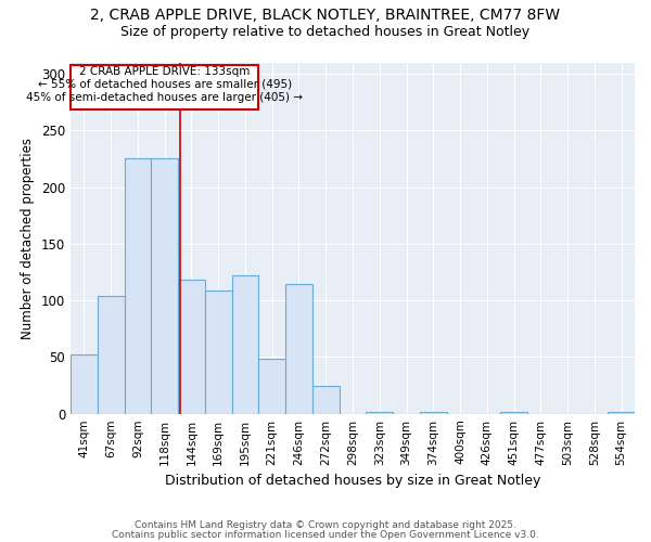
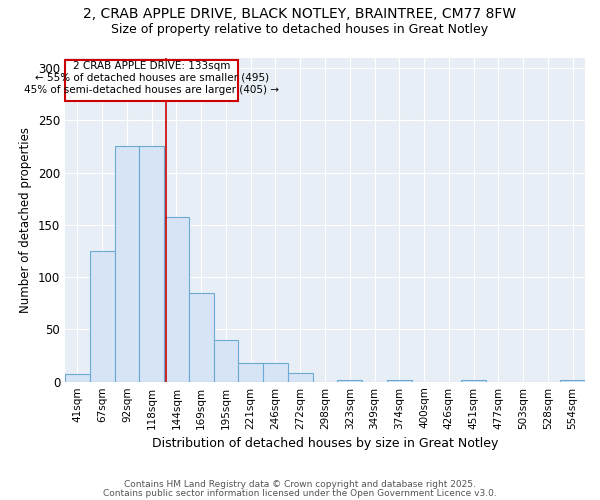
41sqm: 52 -> 7
67sqm: 104 -> 125
144sqm: 118 -> 157
169sqm: 109 -> 85
195sqm: 122 -> 40
221sqm: 48 -> 18
246sqm: 114 -> 18
272sqm: 25 -> 8
